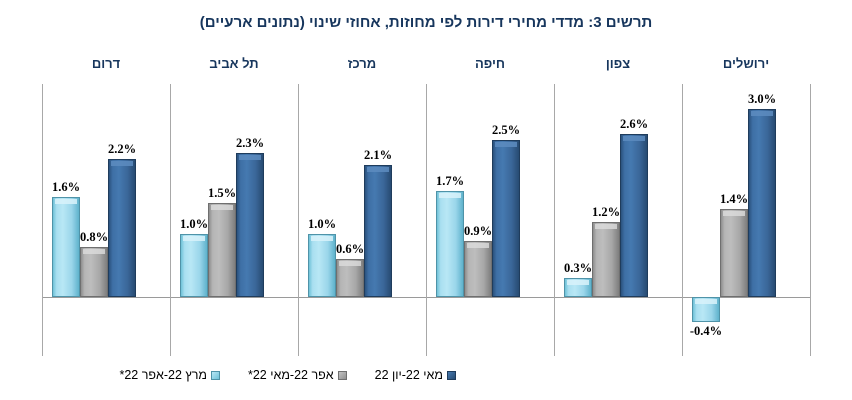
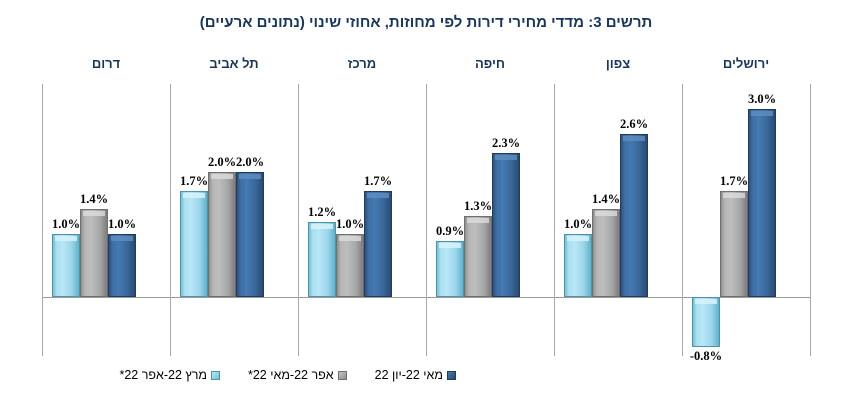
מרץ 22-אפר 22*/דרום: 1.6% -> 1.0%
אפר 22-מאי 22*/דרום: 0.8% -> 1.4%
מאי 22-יון 22/דרום: 2.2% -> 1.0%
מרץ 22-אפר 22*/תל אביב: 1.0% -> 1.7%
אפר 22-מאי 22*/תל אביב: 1.5% -> 2.0%
מאי 22-יון 22/תל אביב: 2.3% -> 2.0%
מרץ 22-אפר 22*/מרכז: 1.0% -> 1.2%
אפר 22-מאי 22*/מרכז: 0.6% -> 1.0%
מאי 22-יון 22/מרכז: 2.1% -> 1.7%
מרץ 22-אפר 22*/חיפה: 1.7% -> 0.9%
אפר 22-מאי 22*/חיפה: 0.9% -> 1.3%
מאי 22-יון 22/חיפה: 2.5% -> 2.3%
מרץ 22-אפר 22*/צפון: 0.3% -> 1.0%
אפר 22-מאי 22*/צפון: 1.2% -> 1.4%
מרץ 22-אפר 22*/ירושלים: -0.4% -> -0.8%
אפר 22-מאי 22*/ירושלים: 1.4% -> 1.7%
